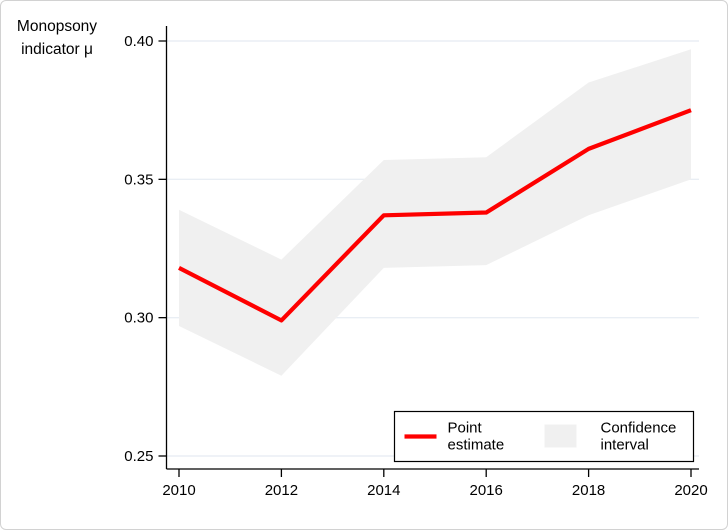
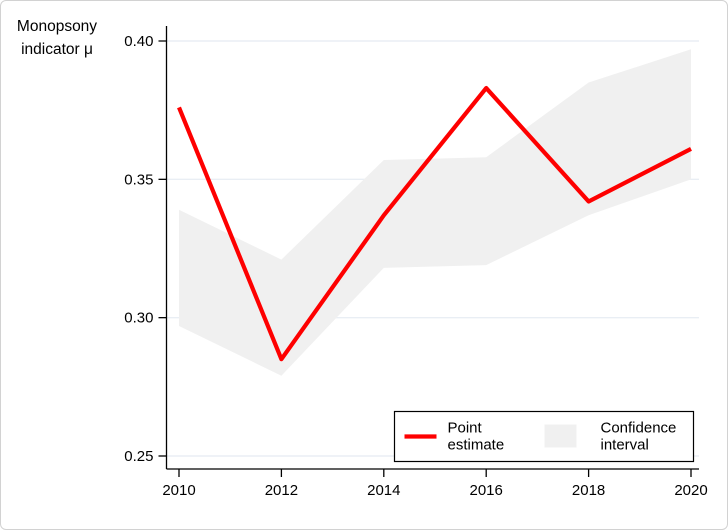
Point estimate/2010: 0.318 -> 0.376
Point estimate/2012: 0.299 -> 0.285
Point estimate/2016: 0.338 -> 0.383
Point estimate/2018: 0.361 -> 0.342
Point estimate/2020: 0.375 -> 0.361
